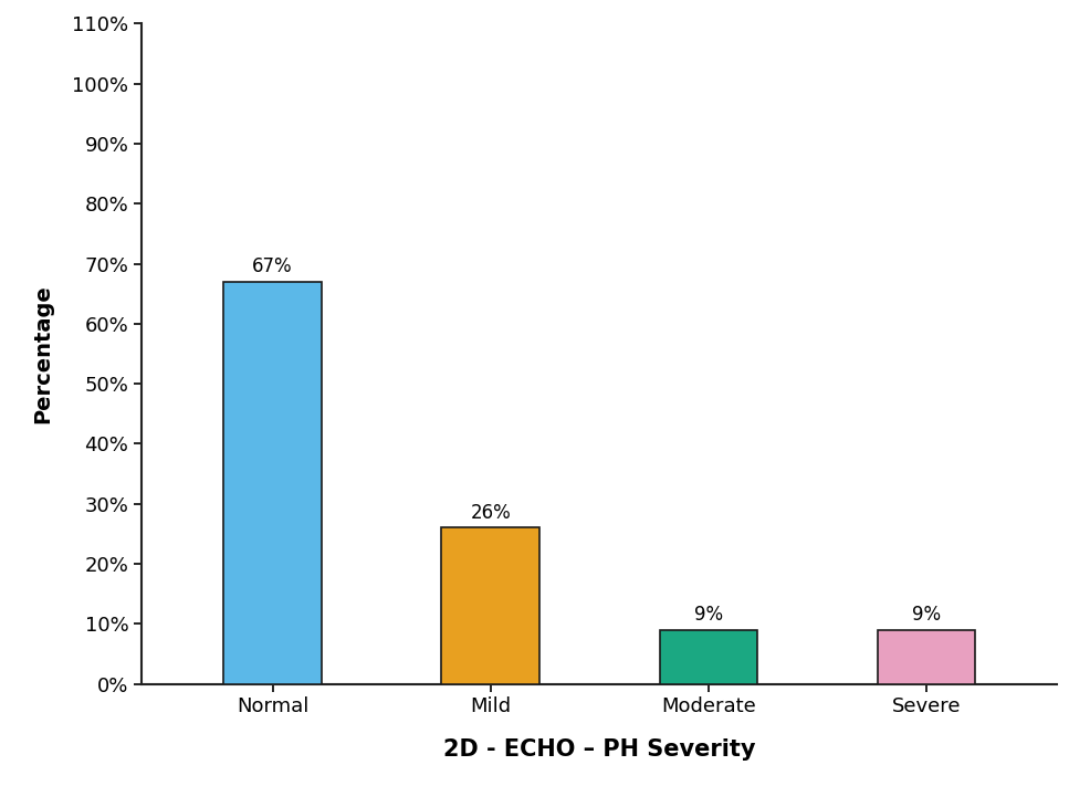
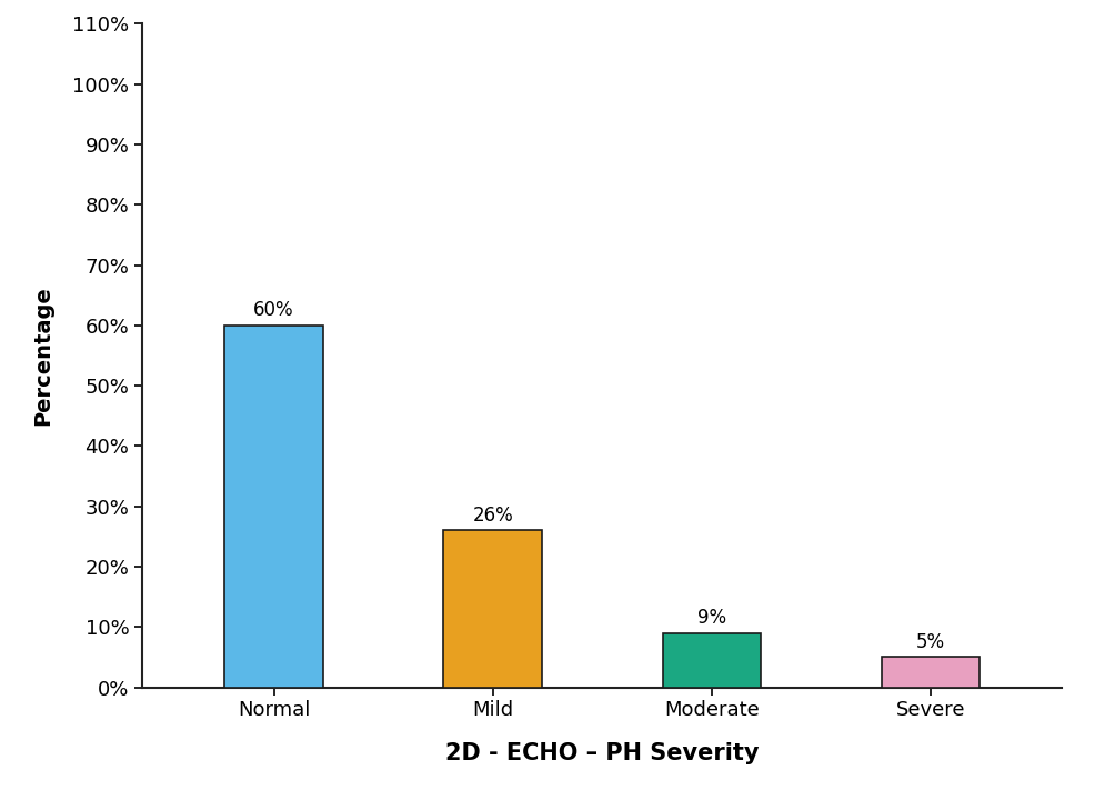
Normal: 67% -> 60%
Severe: 9% -> 5%
